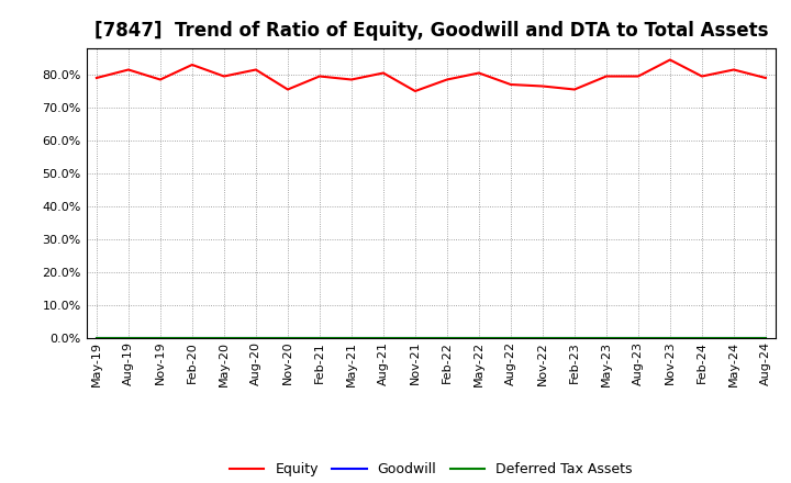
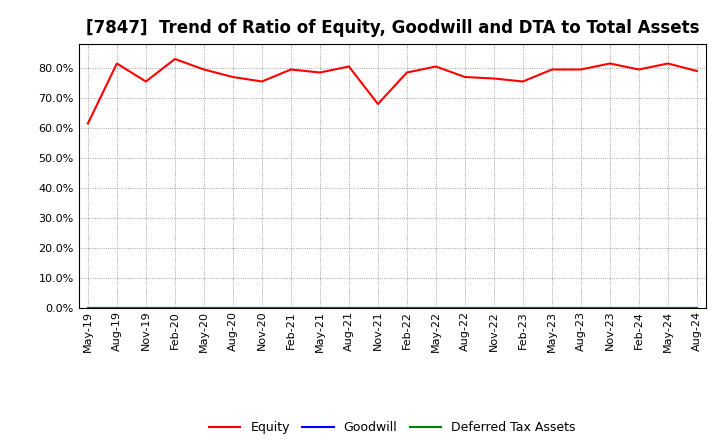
Equity/May-19: 79.0% -> 61.5%
Equity/Nov-19: 78.5% -> 75.5%
Equity/Aug-20: 81.5% -> 77.0%
Equity/Nov-21: 75.0% -> 68.0%
Equity/Nov-23: 84.5% -> 81.5%
